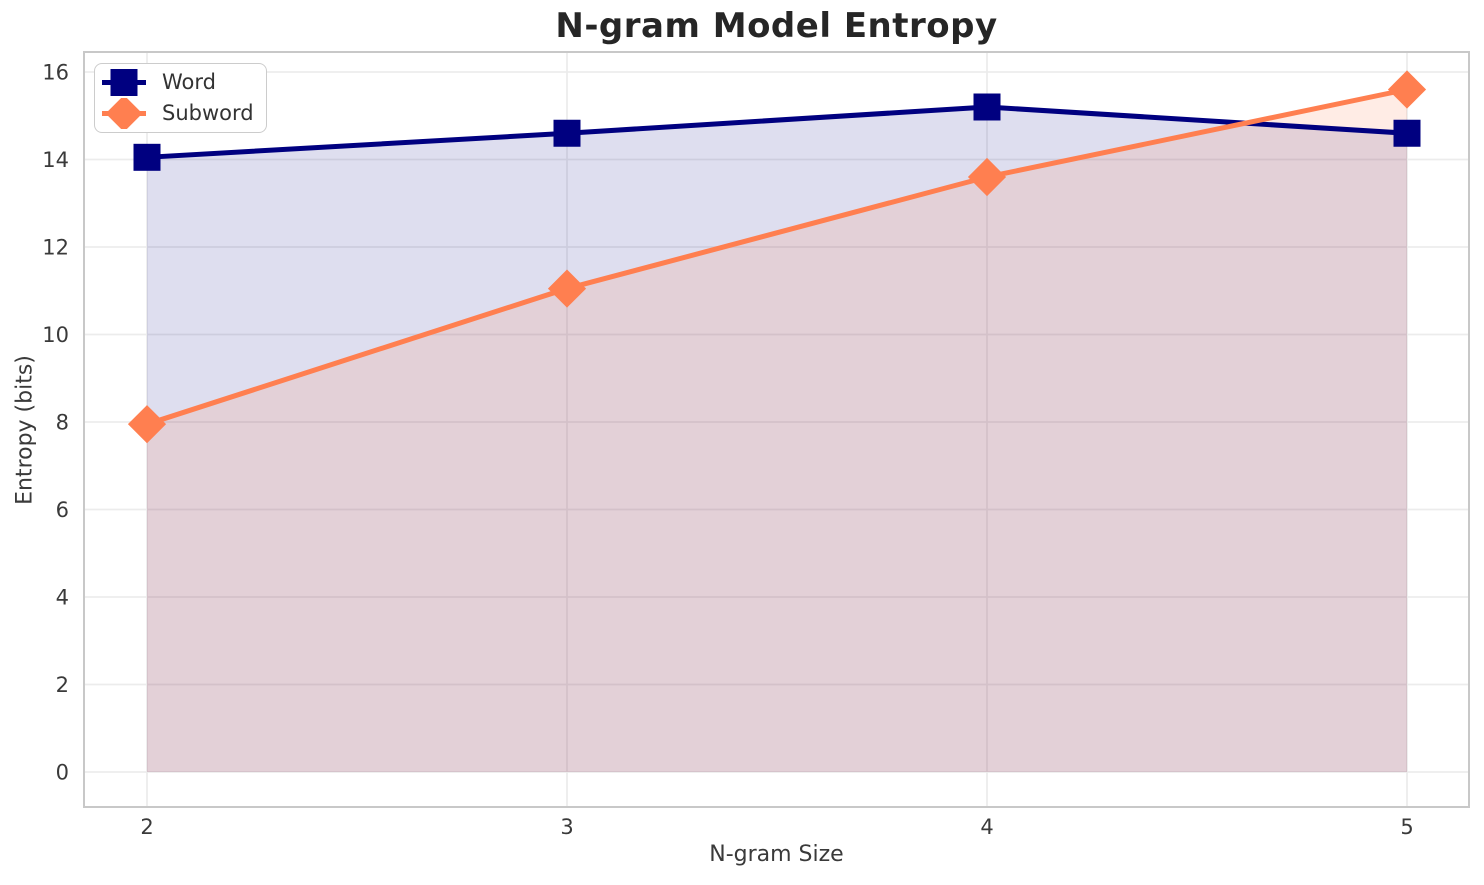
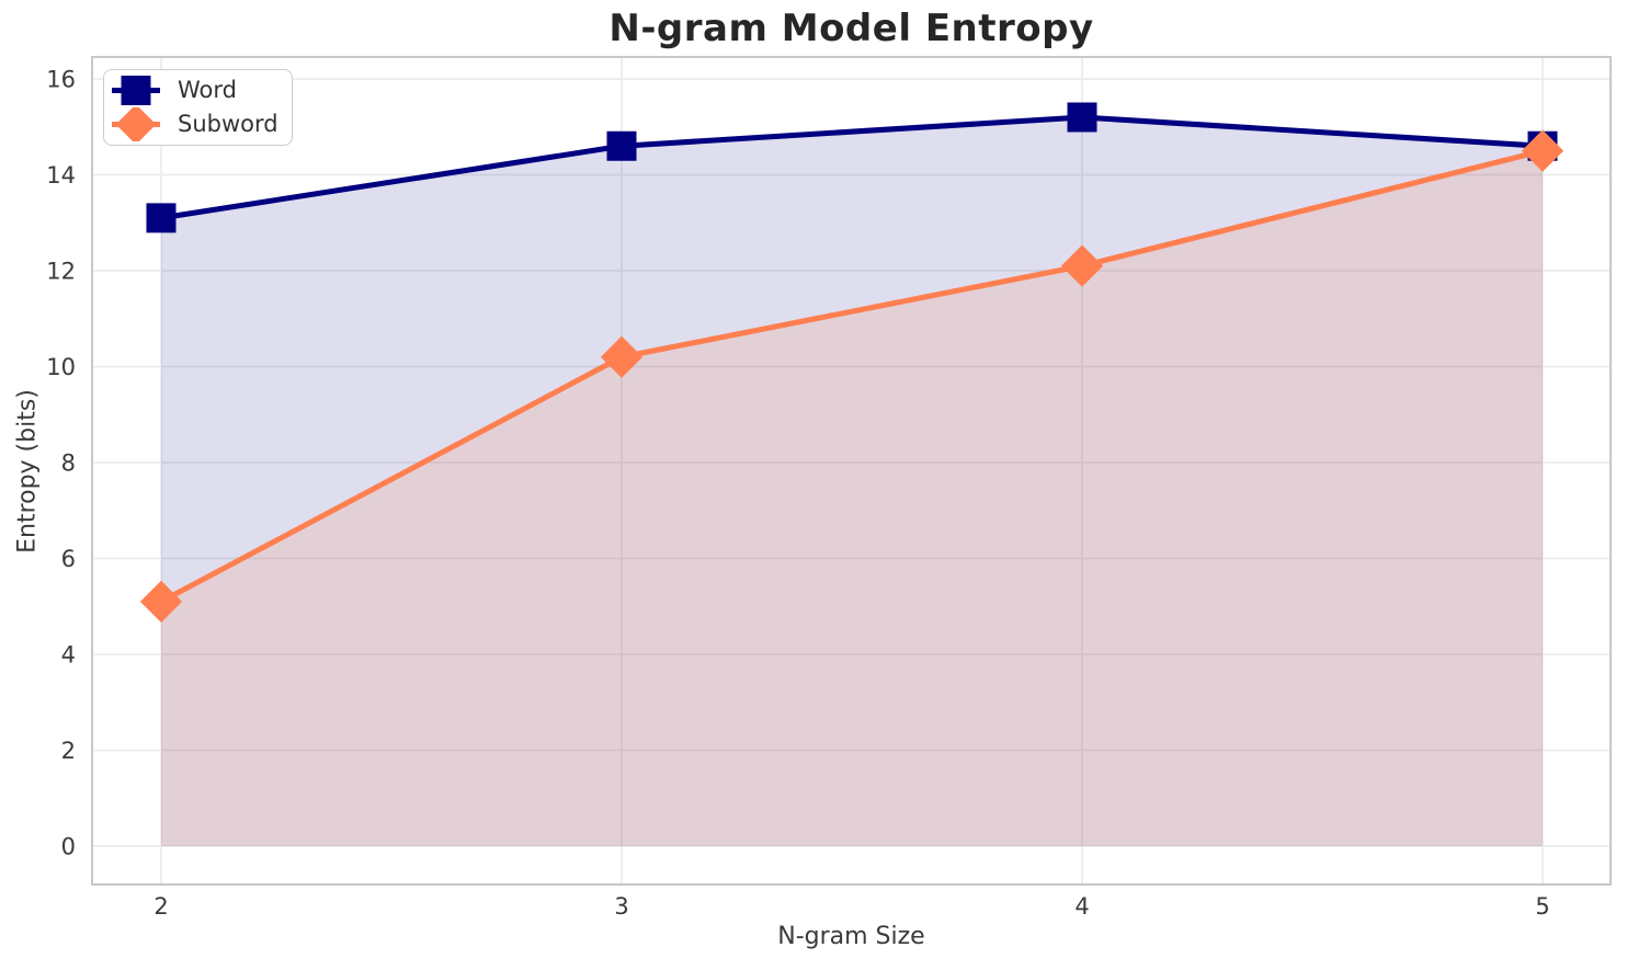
Word/2: 14.1 -> 13.1
Subword/2: 8.0 -> 5.1
Subword/3: 11.1 -> 10.2
Subword/4: 13.6 -> 12.1
Subword/5: 15.6 -> 14.5
